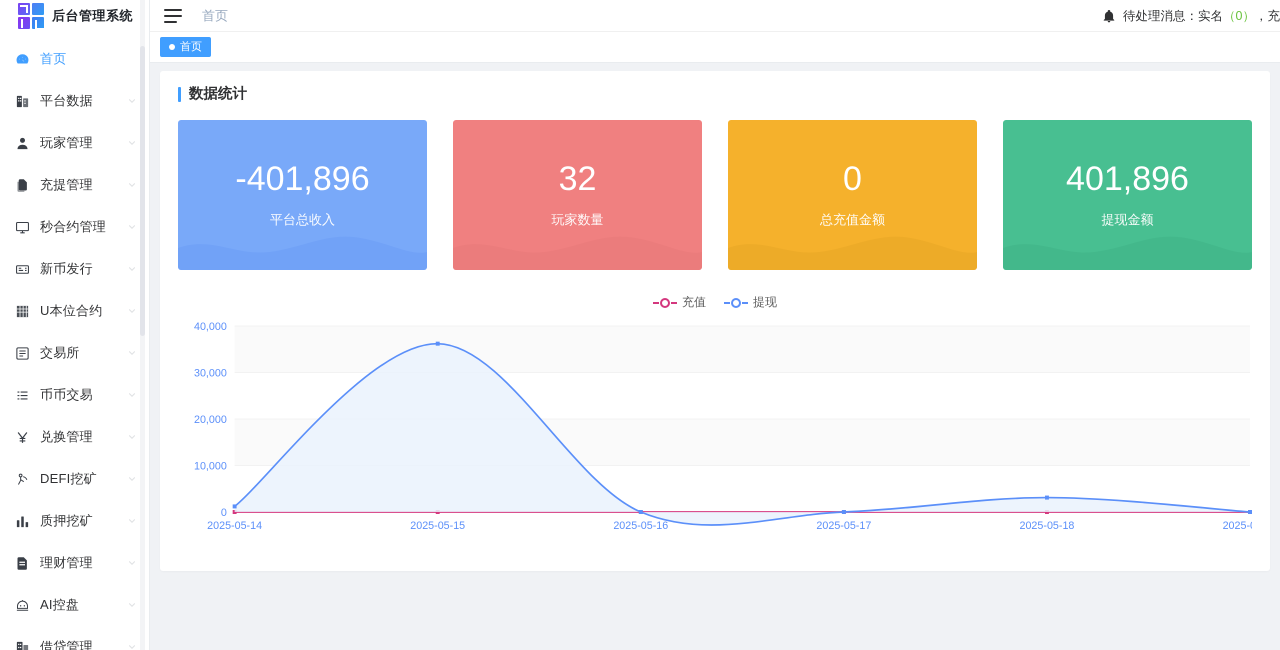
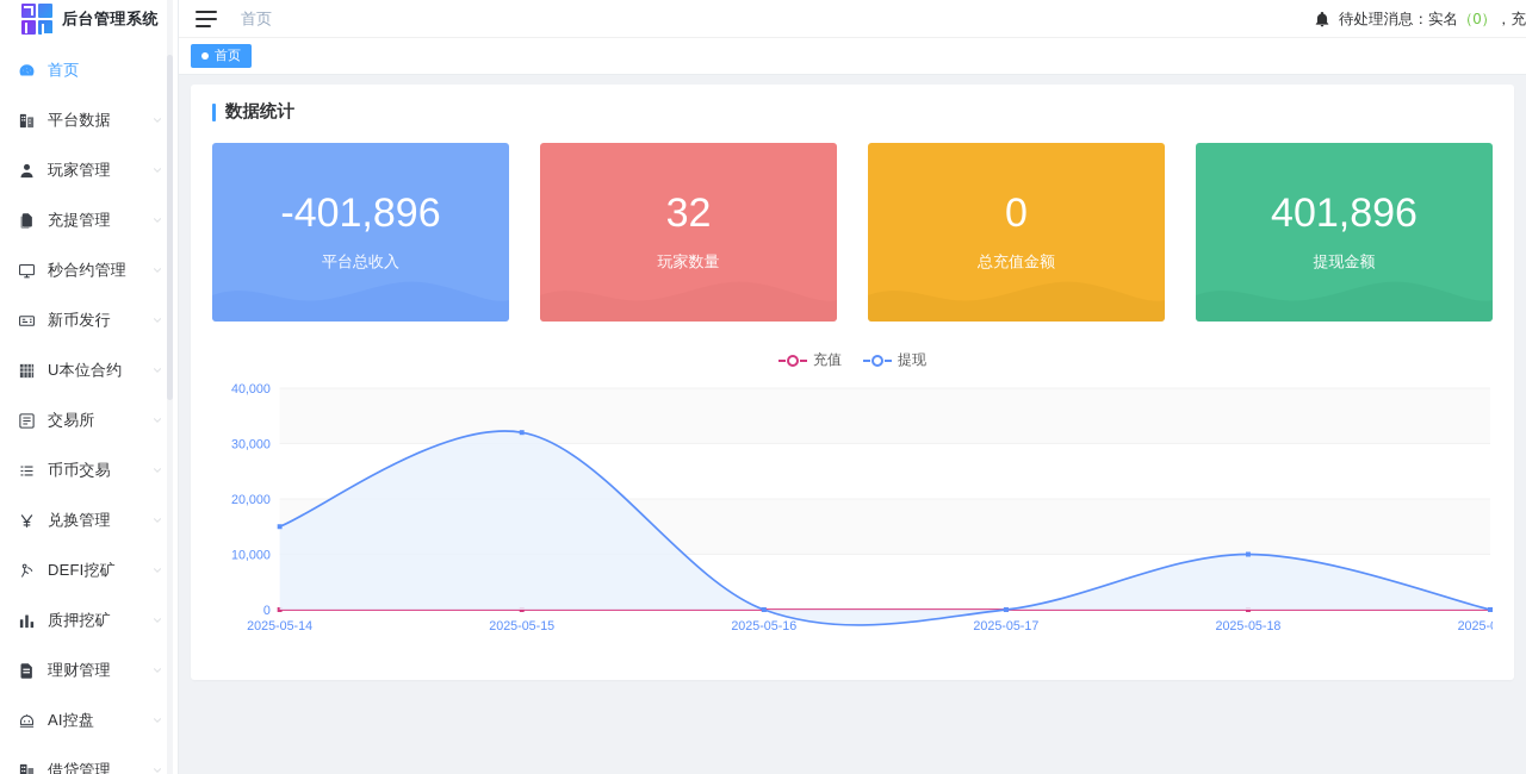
提现/2025-05-14: 1000 -> 15000
提现/2025-05-15: 36000 -> 32000
提现/2025-05-18: 3000 -> 10000
